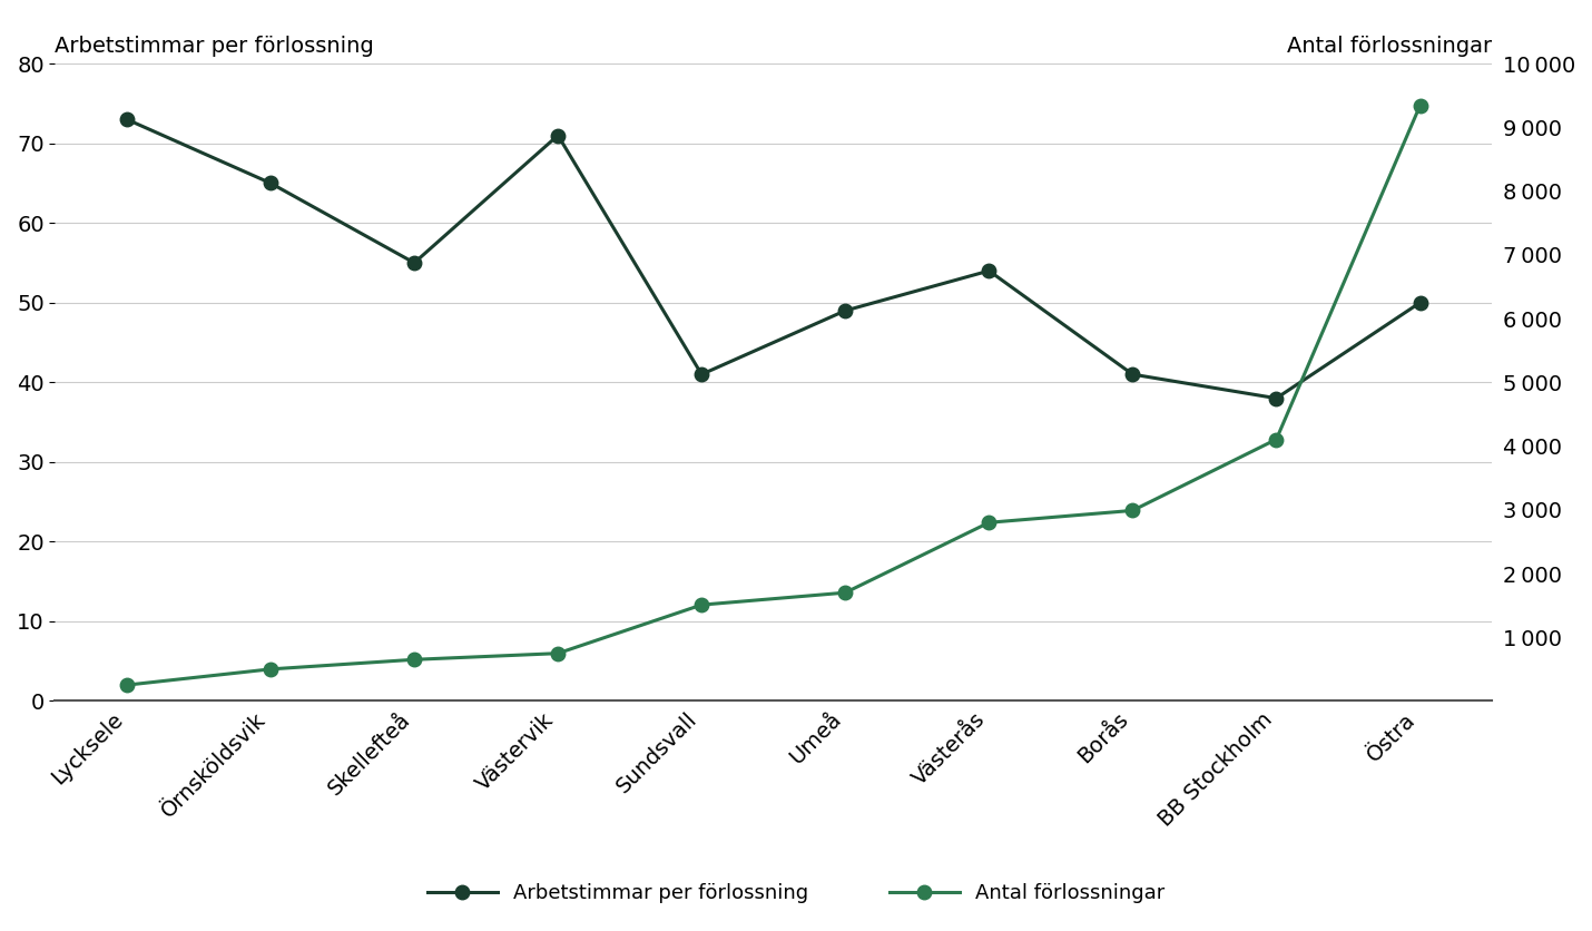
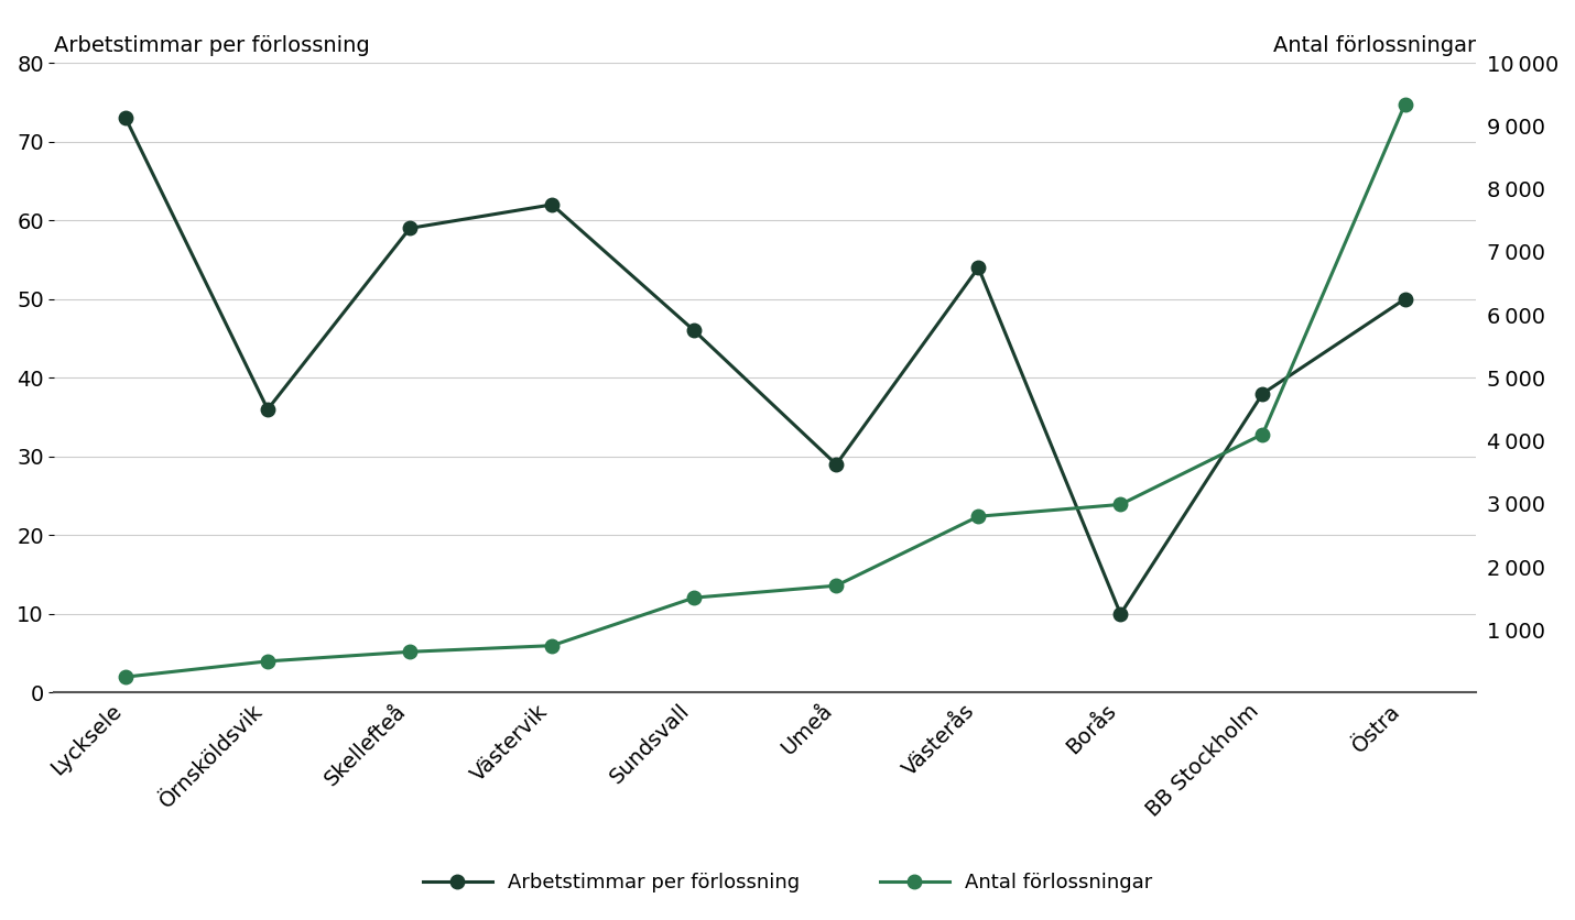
Arbetstimmar per förlossning/Örnsköldsvik: 65 -> 36
Arbetstimmar per förlossning/Skellefteå: 55 -> 59
Arbetstimmar per förlossning/Västervik: 71 -> 62
Arbetstimmar per förlossning/Sundsvall: 41 -> 46
Arbetstimmar per förlossning/Umeå: 49 -> 29
Arbetstimmar per förlossning/Borås: 41 -> 10
